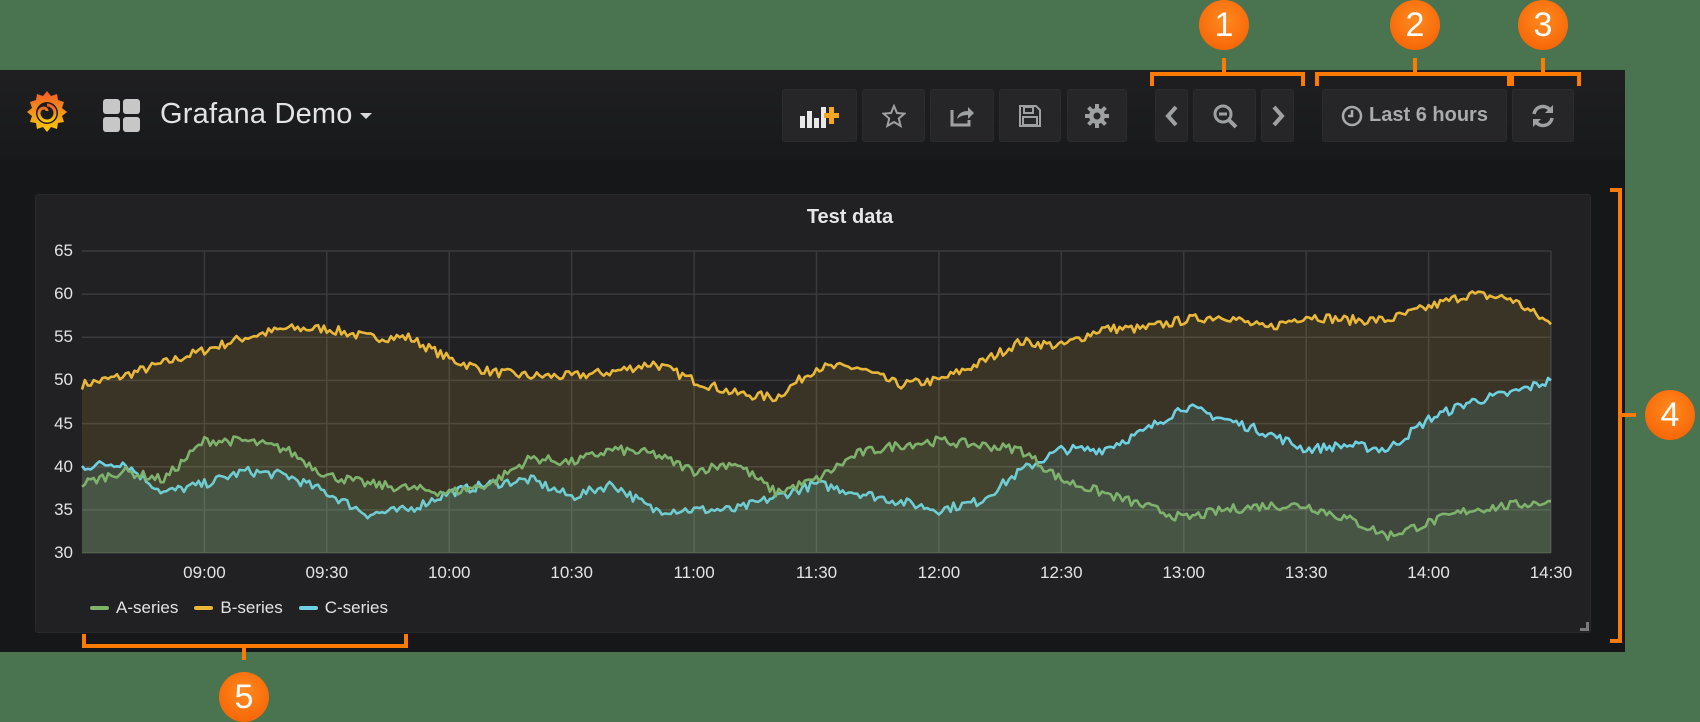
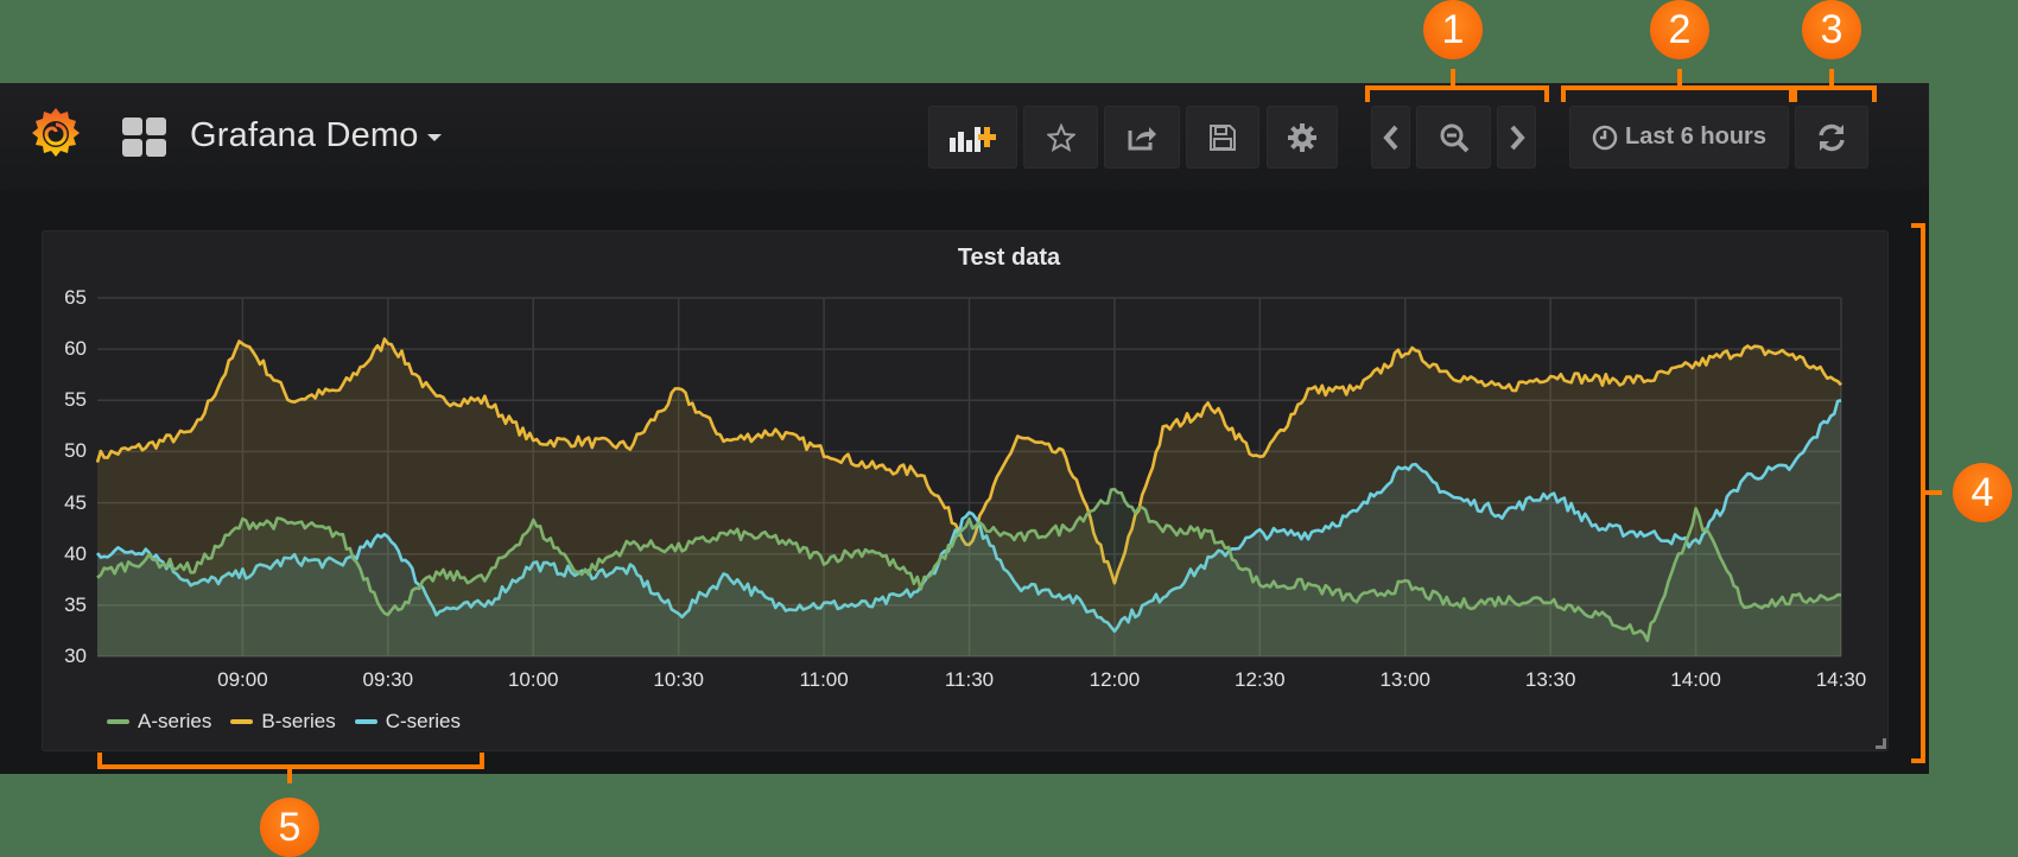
B-series/09:00: 54 -> 61
A-series/09:30: 39 -> 34
B-series/09:30: 56 -> 61
C-series/09:30: 37 -> 42
A-series/10:00: 37 -> 43
B-series/10:00: 52 -> 51
C-series/10:00: 37 -> 39
B-series/10:30: 50 -> 56
C-series/10:30: 36 -> 34
A-series/11:30: 38 -> 43
B-series/11:30: 52 -> 41
C-series/11:30: 38 -> 44
A-series/12:00: 43 -> 46
B-series/12:00: 50 -> 37
C-series/12:00: 35 -> 33
A-series/12:30: 38 -> 37
B-series/12:30: 54 -> 49
A-series/13:00: 34 -> 37
B-series/13:00: 57 -> 60
C-series/13:00: 47 -> 49
C-series/13:30: 42 -> 46
A-series/14:00: 34 -> 44
C-series/14:00: 46 -> 41
C-series/14:30: 50 -> 55
